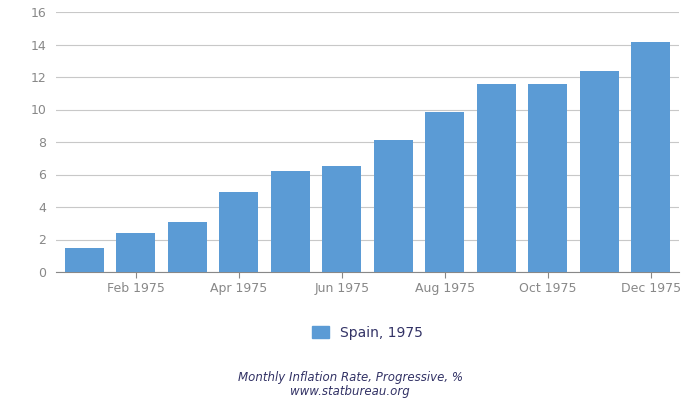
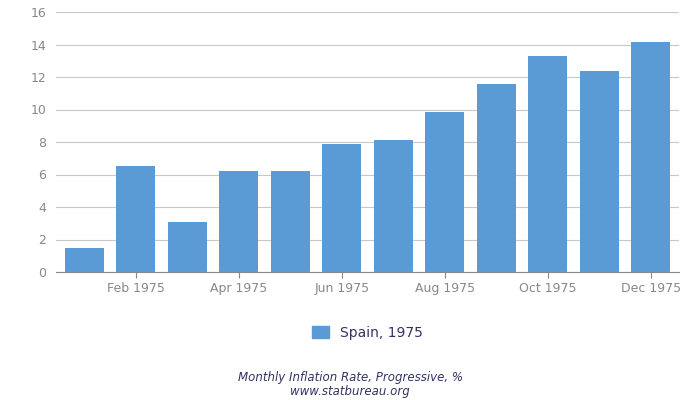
Feb 1975: 2.4 -> 6.5
Apr 1975: 4.9 -> 6.2
Jun 1975: 6.5 -> 7.9
Oct 1975: 11.6 -> 13.3
